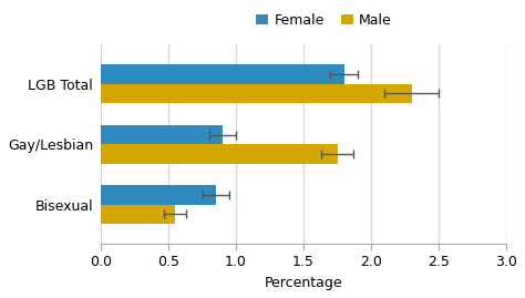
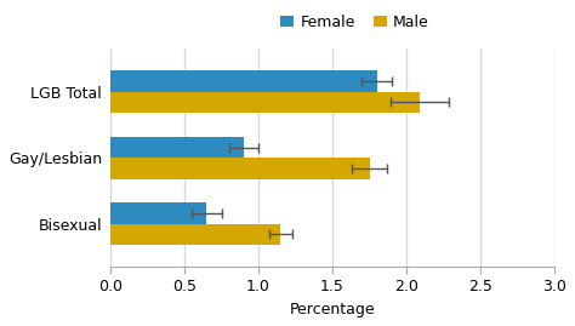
Male/LGB Total: 2.30 -> 2.09
Female/Bisexual: 0.85 -> 0.65
Male/Bisexual: 0.55 -> 1.15
